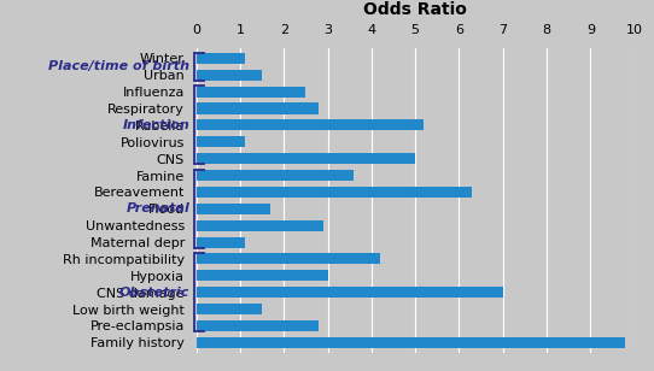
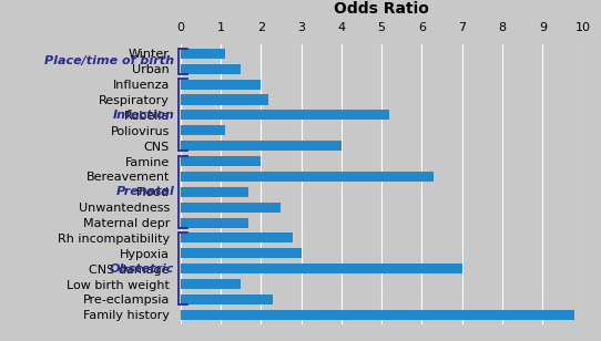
Influenza: 2.5 -> 2.0
Respiratory: 2.8 -> 2.2
CNS: 5.0 -> 4.0
Famine: 3.6 -> 2.0
Unwantedness: 2.9 -> 2.5
Maternal depr: 1.1 -> 1.7
Rh incompatibility: 4.2 -> 2.8
Pre-eclampsia: 2.8 -> 2.3
